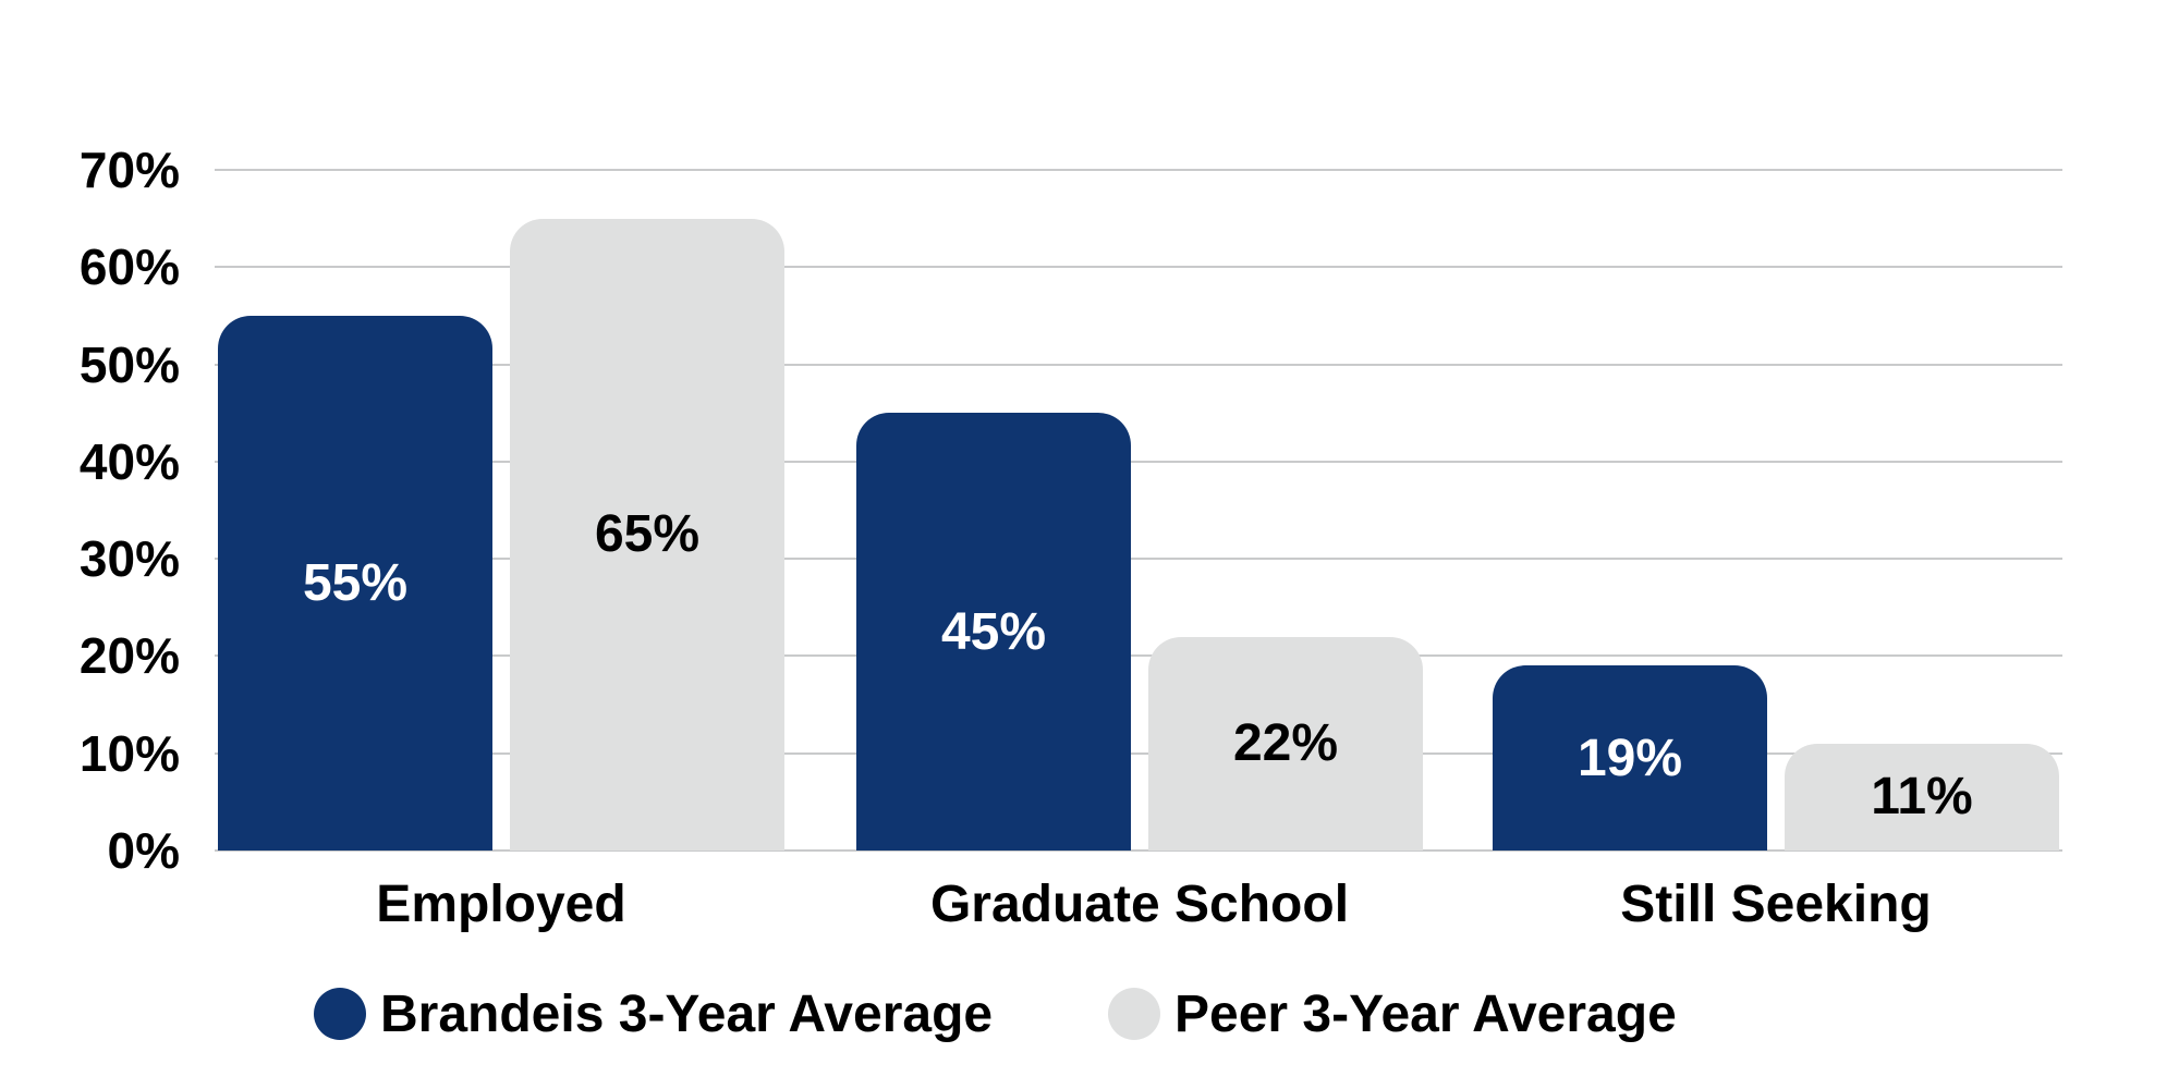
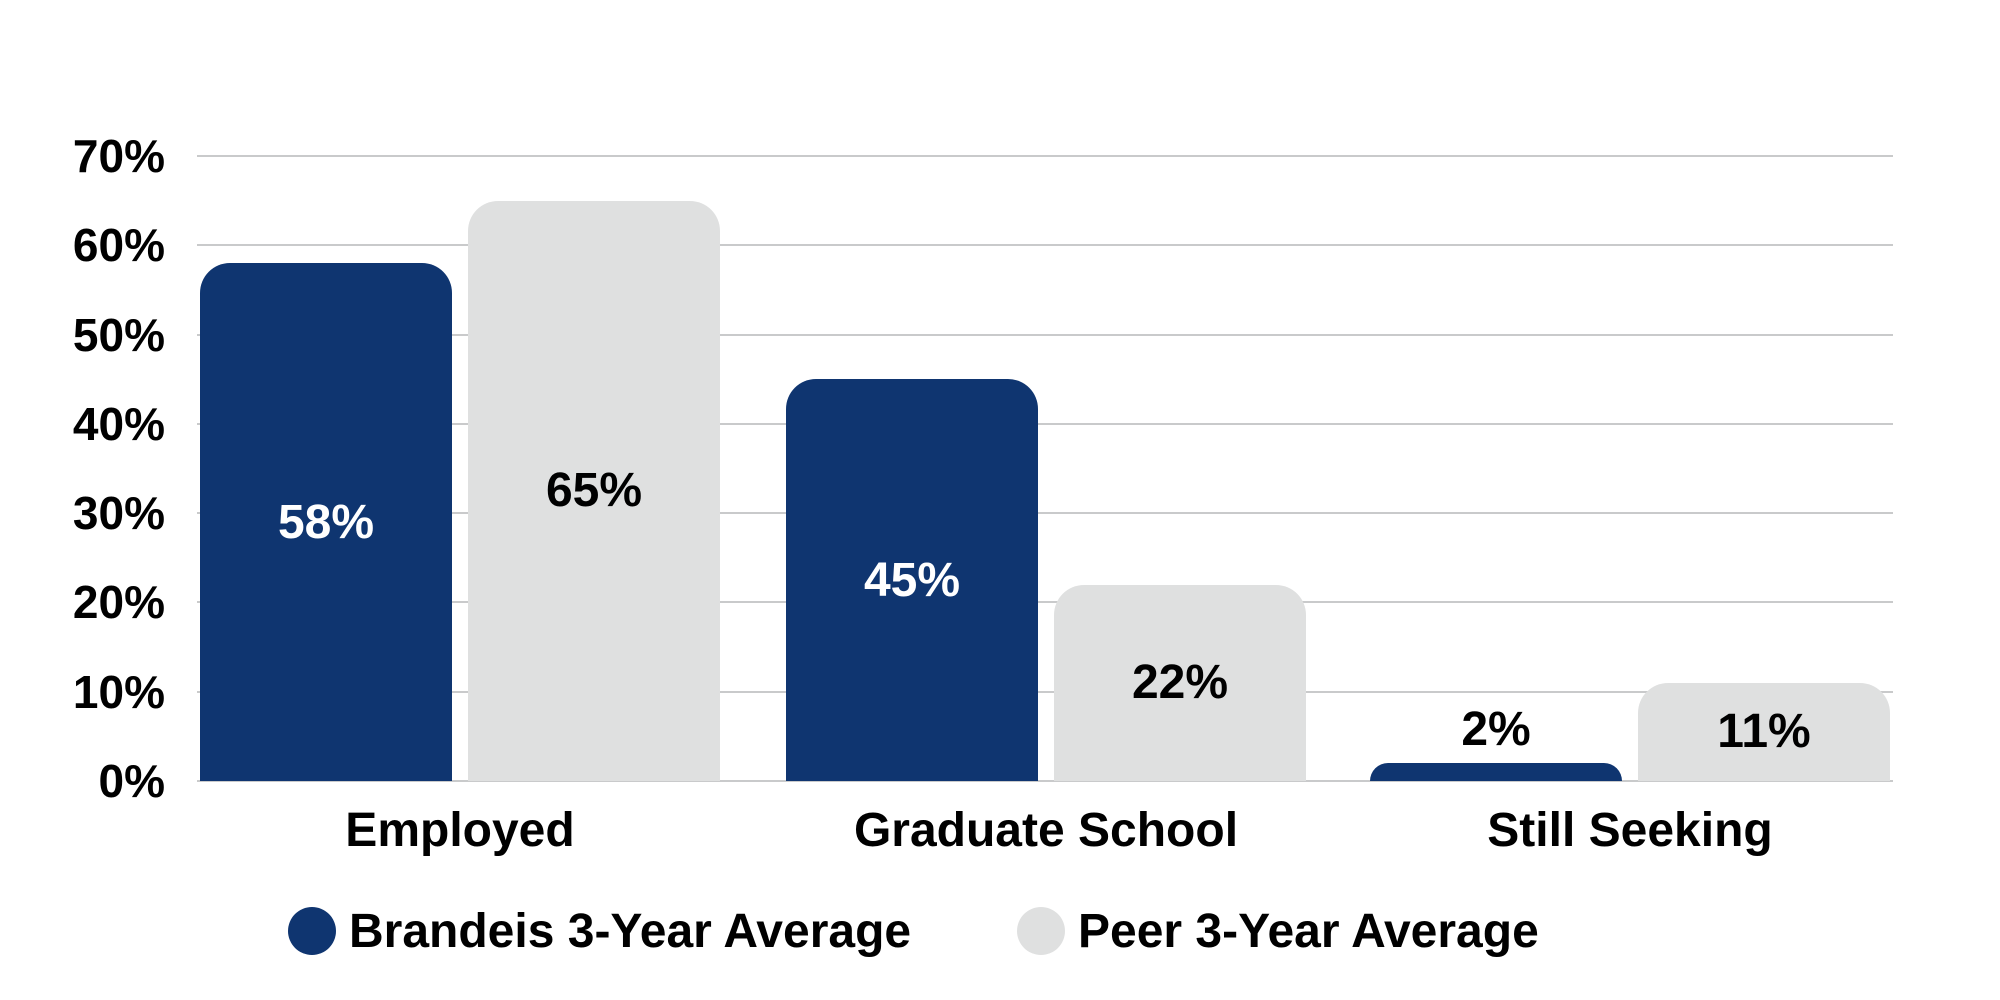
Brandeis 3-Year Average/Employed: 55% -> 58%
Brandeis 3-Year Average/Still Seeking: 19% -> 2%
